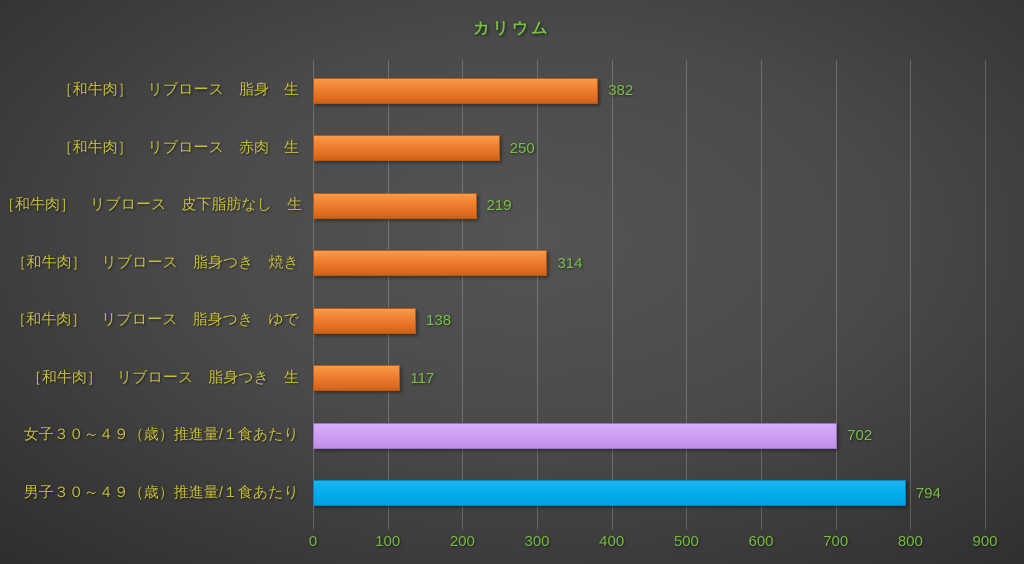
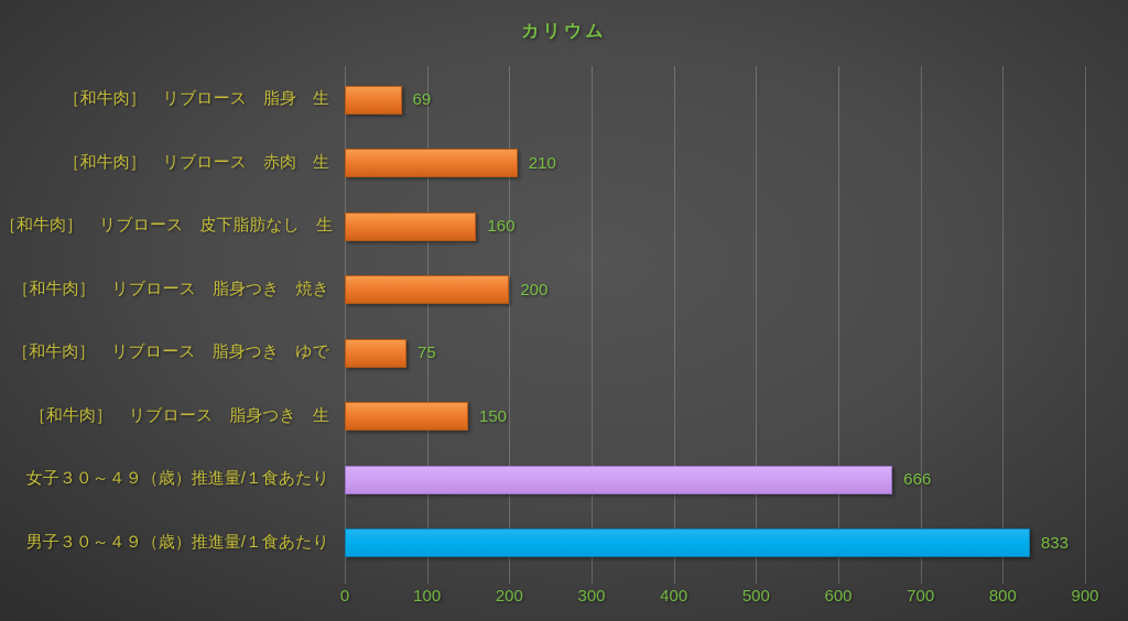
［和牛肉］ リブロース 脂身 生: 382 -> 69
［和牛肉］ リブロース 赤肉 生: 250 -> 210
［和牛肉］ リブロース 皮下脂肪なし 生: 219 -> 160
［和牛肉］ リブロース 脂身つき 焼き: 314 -> 200
［和牛肉］ リブロース 脂身つき ゆで: 138 -> 75
［和牛肉］ リブロース 脂身つき 生: 117 -> 150
女子３０～４９（歳）推進量/１食あたり: 702 -> 666
男子３０～４９（歳）推進量/１食あたり: 794 -> 833
